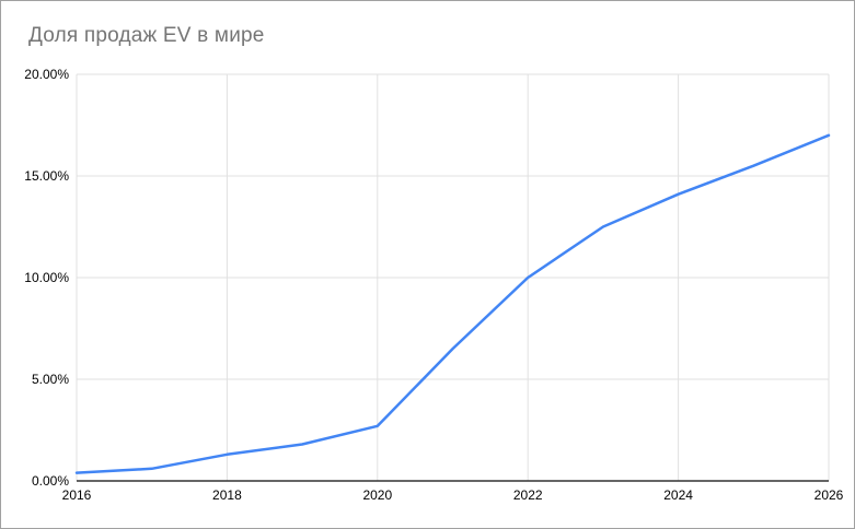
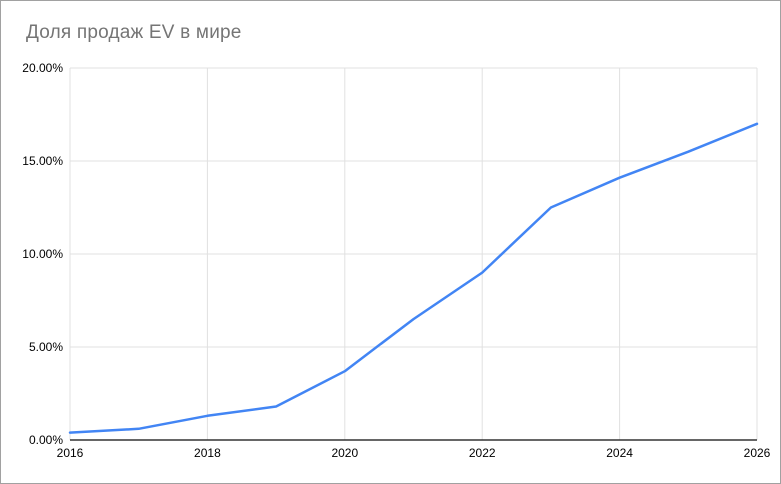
2020: 2.7% -> 3.7%
2022: 10.0% -> 9.0%
